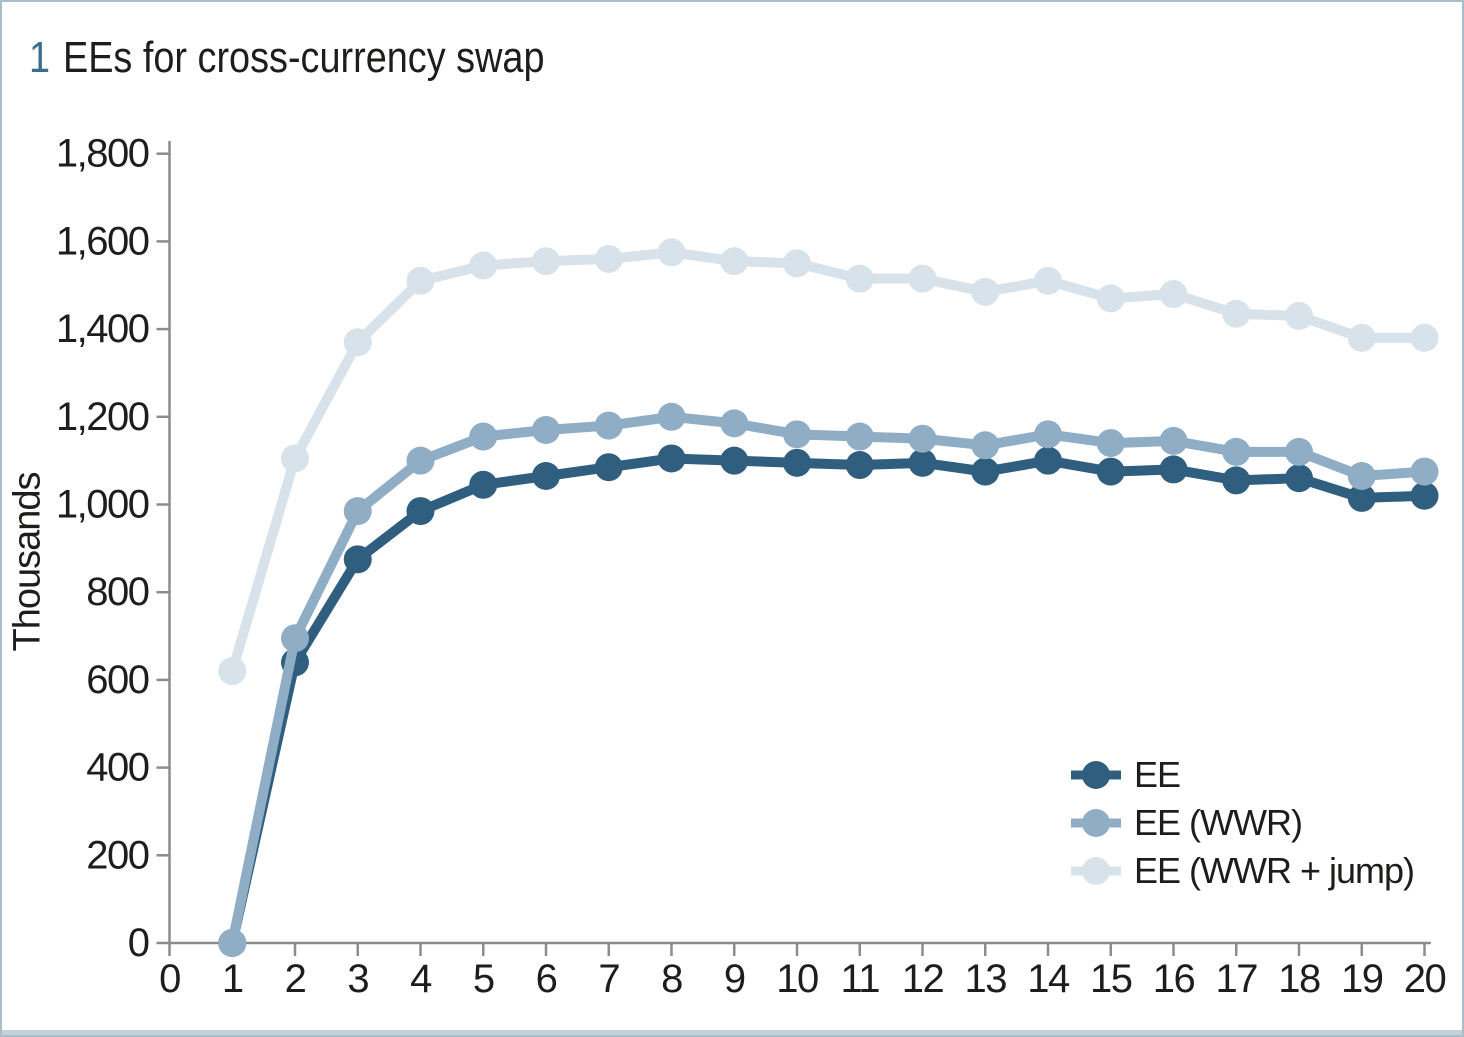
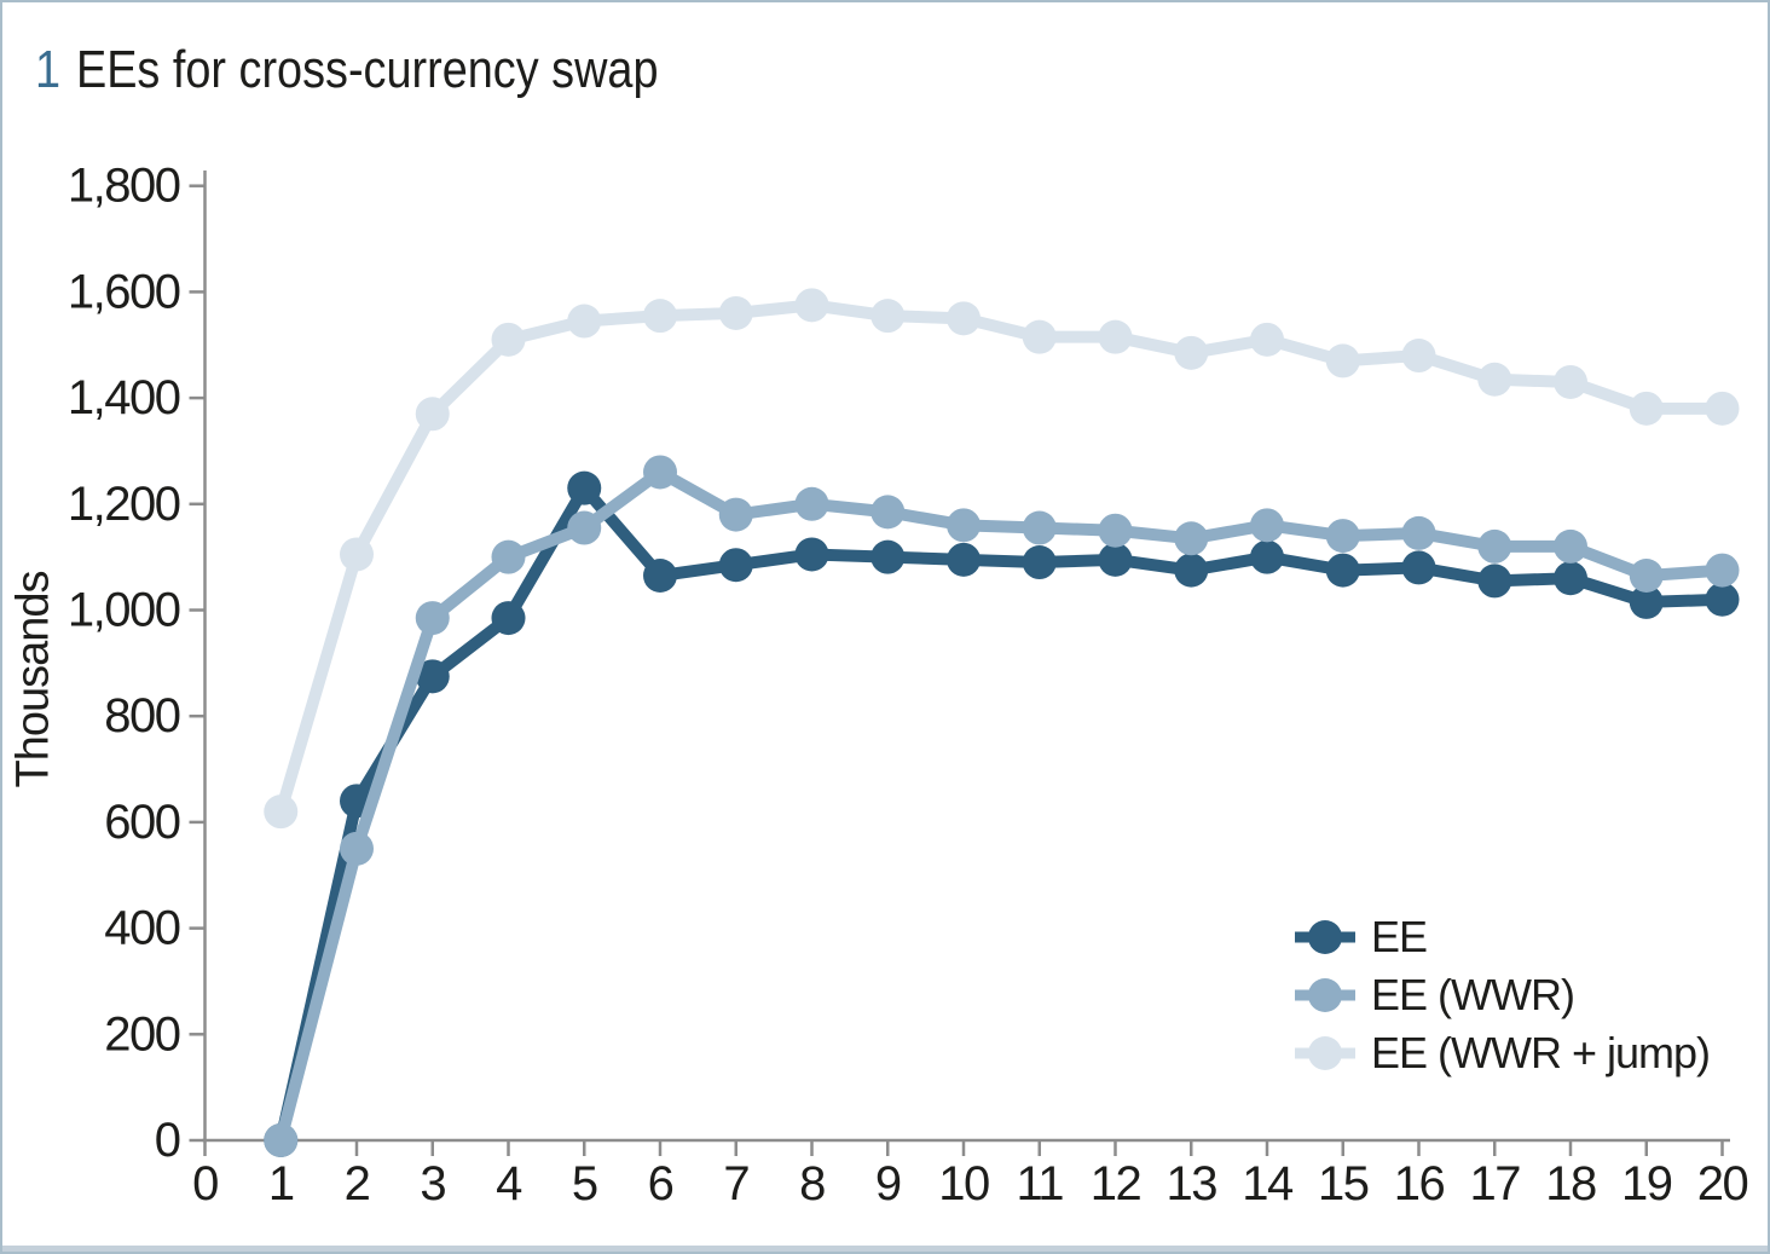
EE (WWR)/2: 700 -> 550
EE/5: 1040 -> 1230
EE (WWR)/6: 1170 -> 1260
